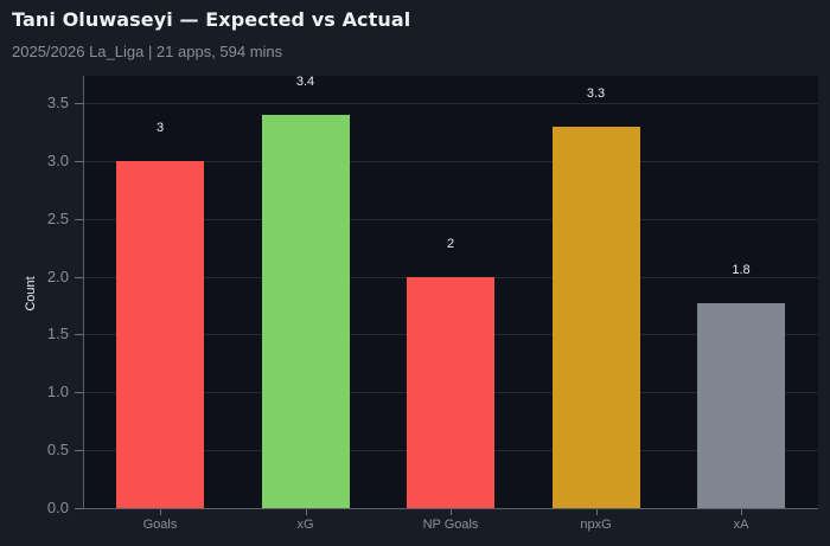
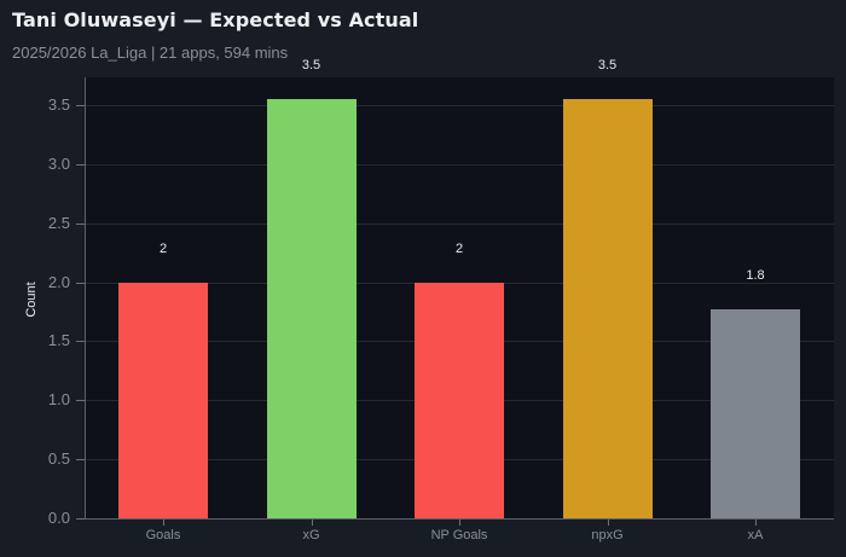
Goals: 3 -> 2
xG: 3.4 -> 3.5
npxG: 3.3 -> 3.5
